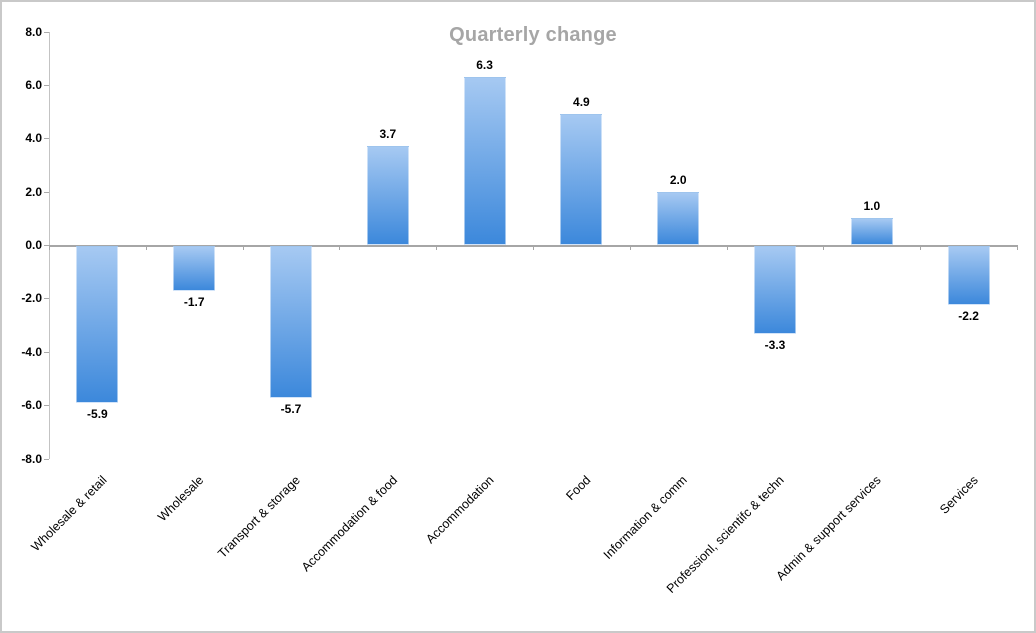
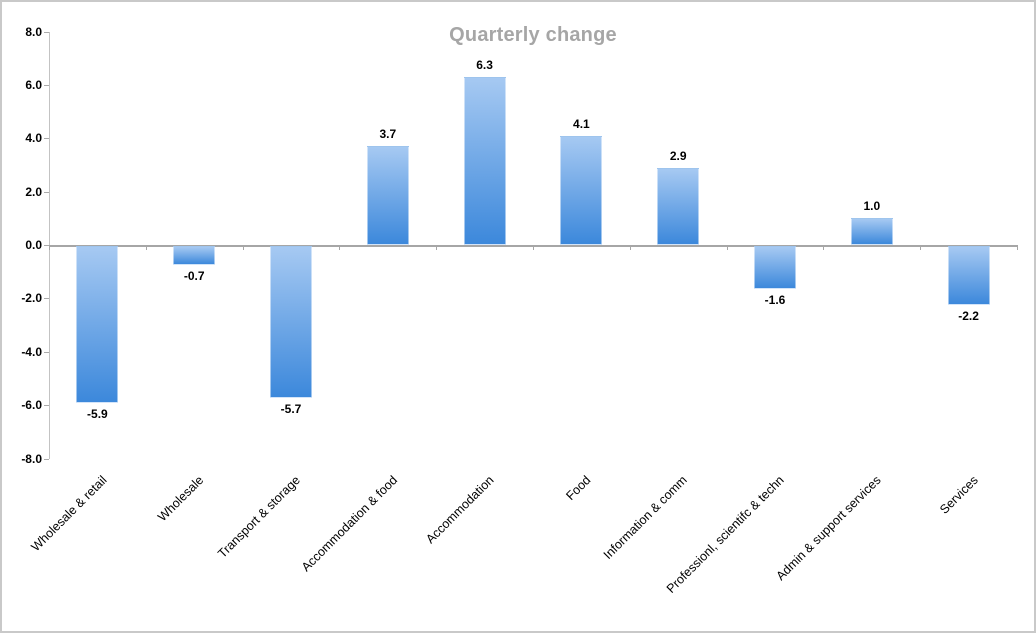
Wholesale: -1.7 -> -0.7
Food: 4.9 -> 4.1
Information & comm: 2.0 -> 2.9
Professionl, scientifc & techn: -3.3 -> -1.6
